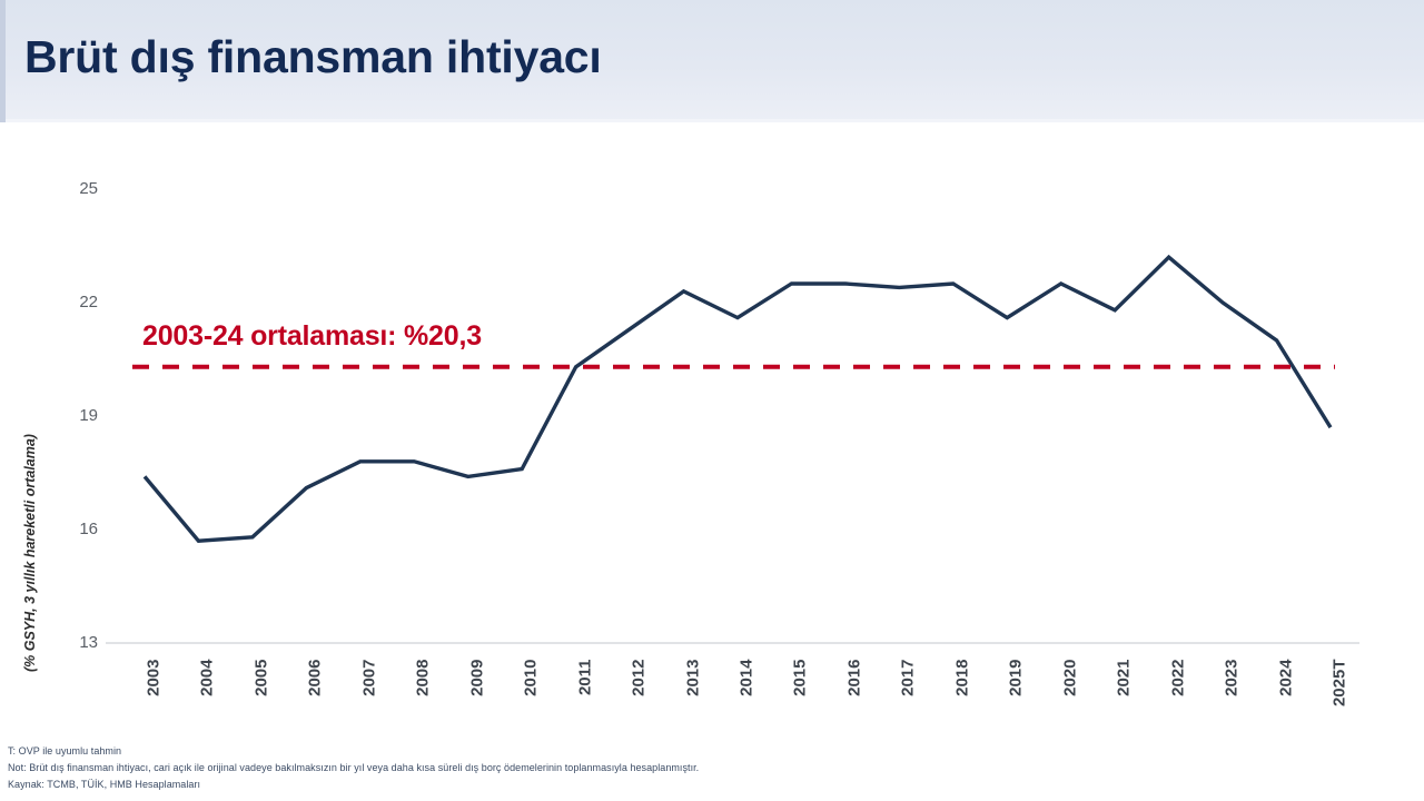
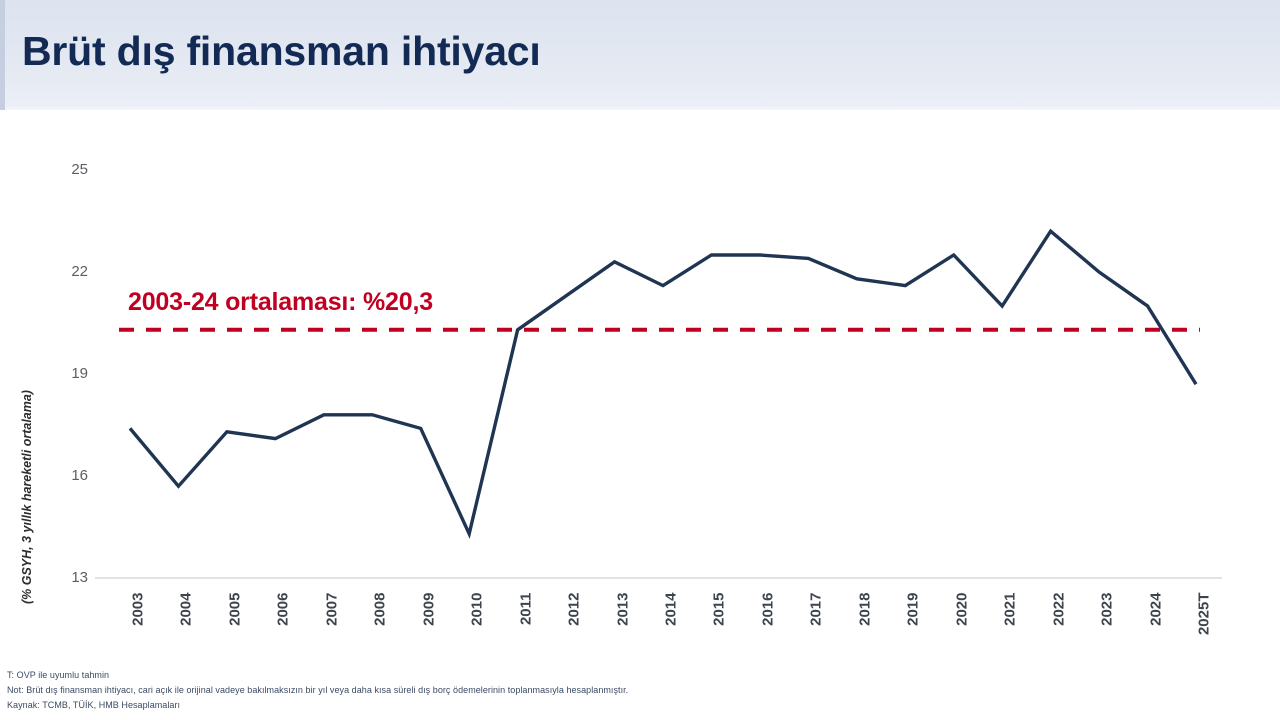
2005: 15.8 -> 17.3
2010: 17.6 -> 14.3
2018: 22.5 -> 21.8
2021: 21.8 -> 21.0
